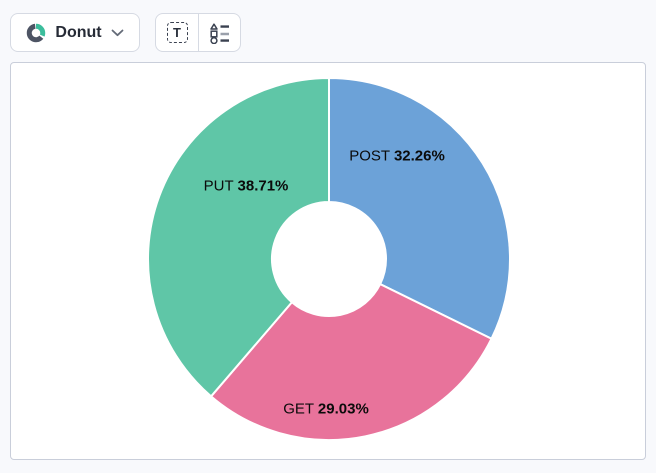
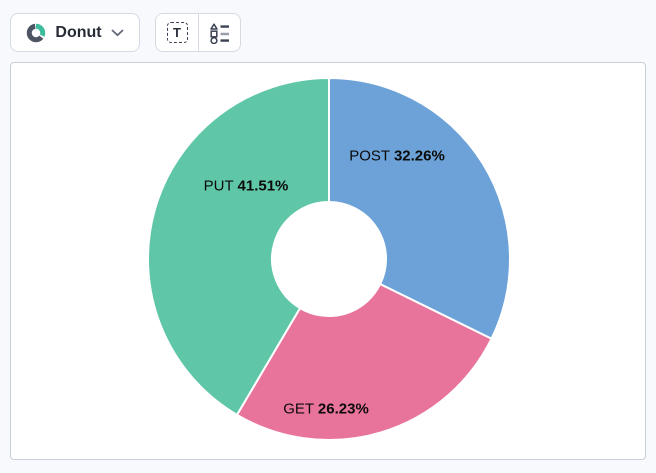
GET: 29.03% -> 26.23%
PUT: 38.71% -> 41.51%
